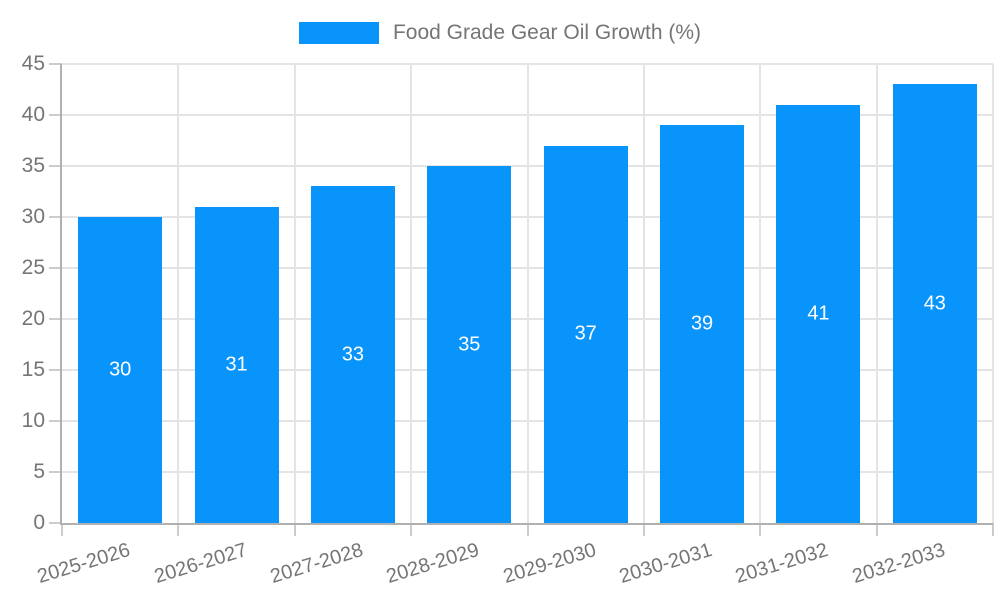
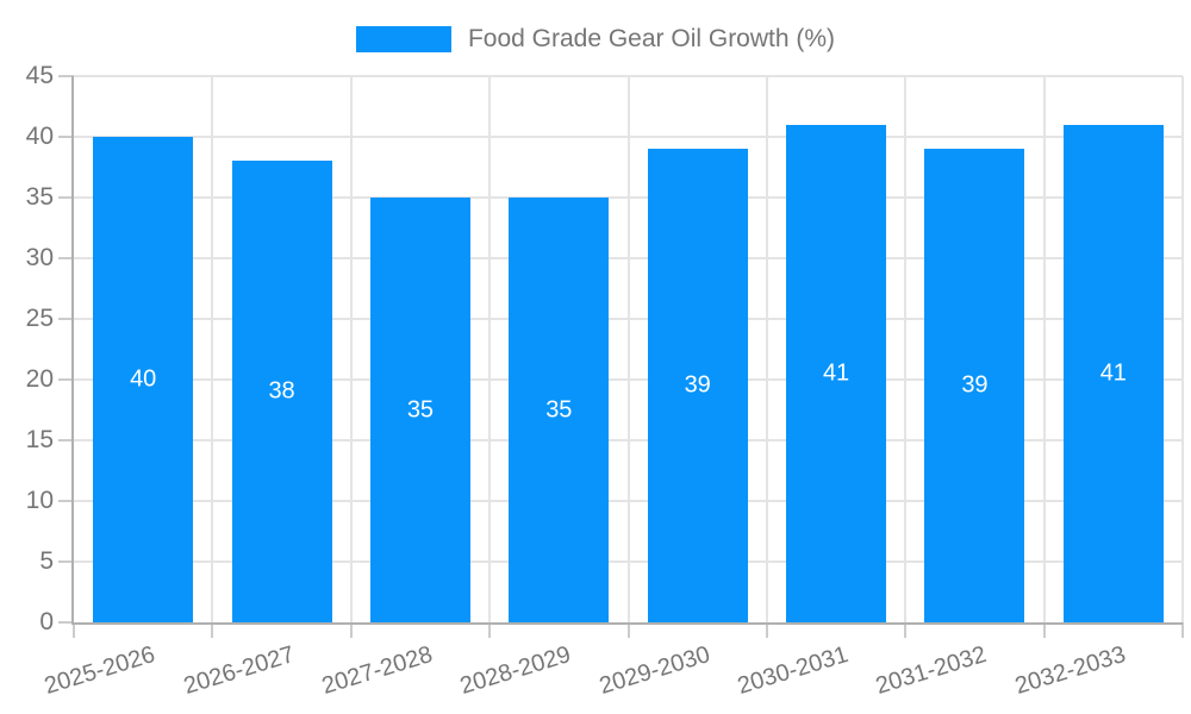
2025-2026: 30 -> 40
2026-2027: 31 -> 38
2027-2028: 33 -> 35
2029-2030: 37 -> 39
2030-2031: 39 -> 41
2031-2032: 41 -> 39
2032-2033: 43 -> 41
